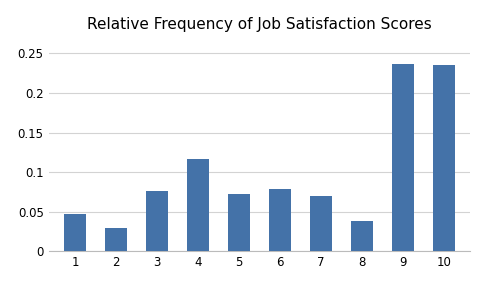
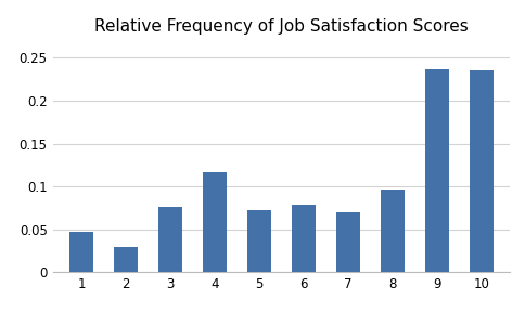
8: 0.038 -> 0.096
